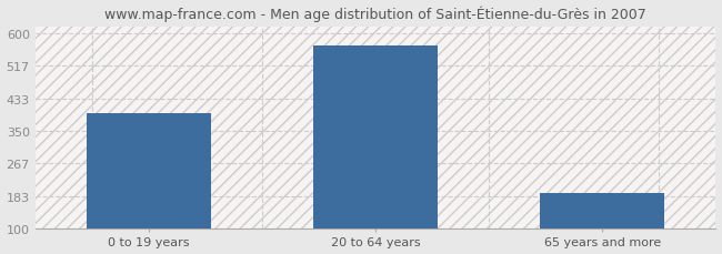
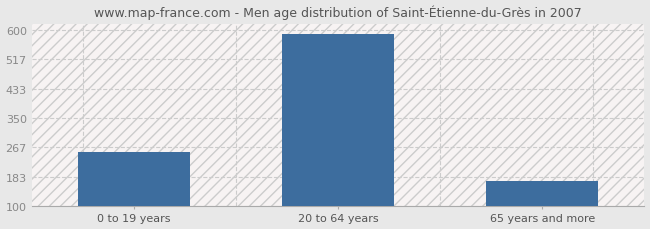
0 to 19 years: 395 -> 252
20 to 64 years: 570 -> 590
65 years and more: 190 -> 170
